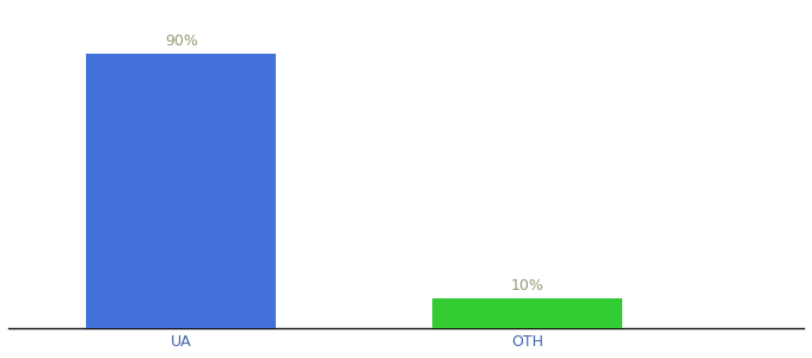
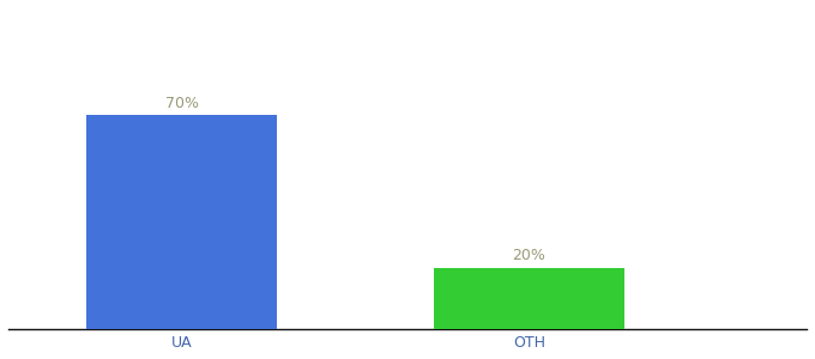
UA: 90% -> 70%
OTH: 10% -> 20%
